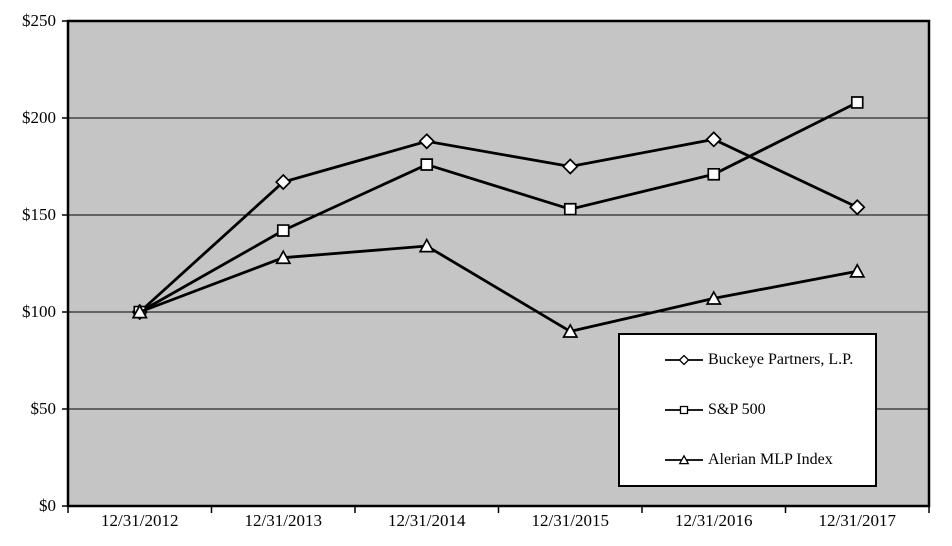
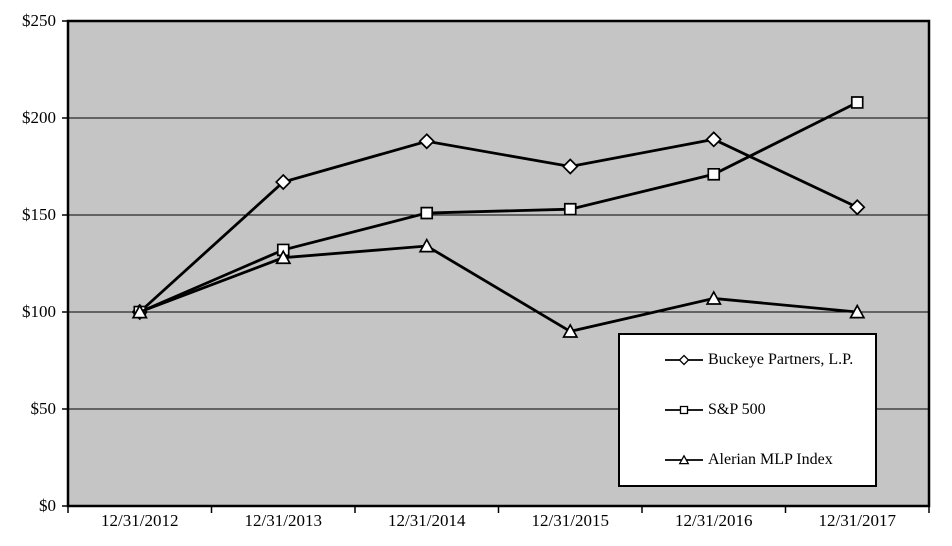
S&P 500/12/31/2013: $142 -> $132
S&P 500/12/31/2014: $176 -> $151
Alerian MLP Index/12/31/2017: $121 -> $100
